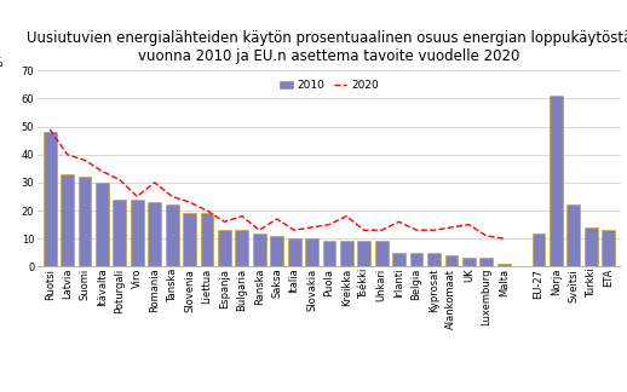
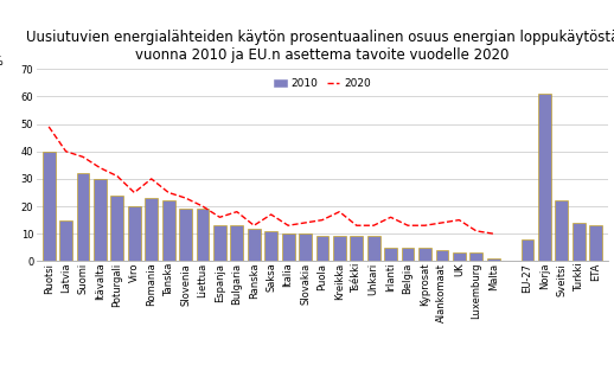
2010/Ruotsi: 48 -> 40
2010/Latvia: 33 -> 15
2010/Viro: 24 -> 20
2010/EU-27: 12 -> 8
